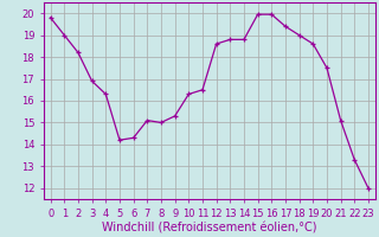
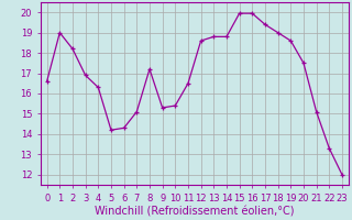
0: 19.8 -> 16.6
8: 15.0 -> 17.2
10: 16.3 -> 15.4
